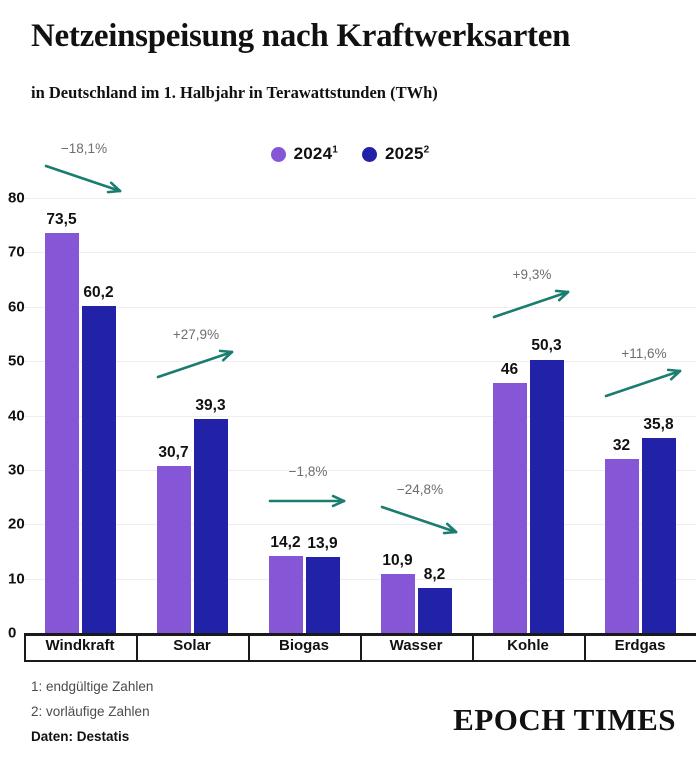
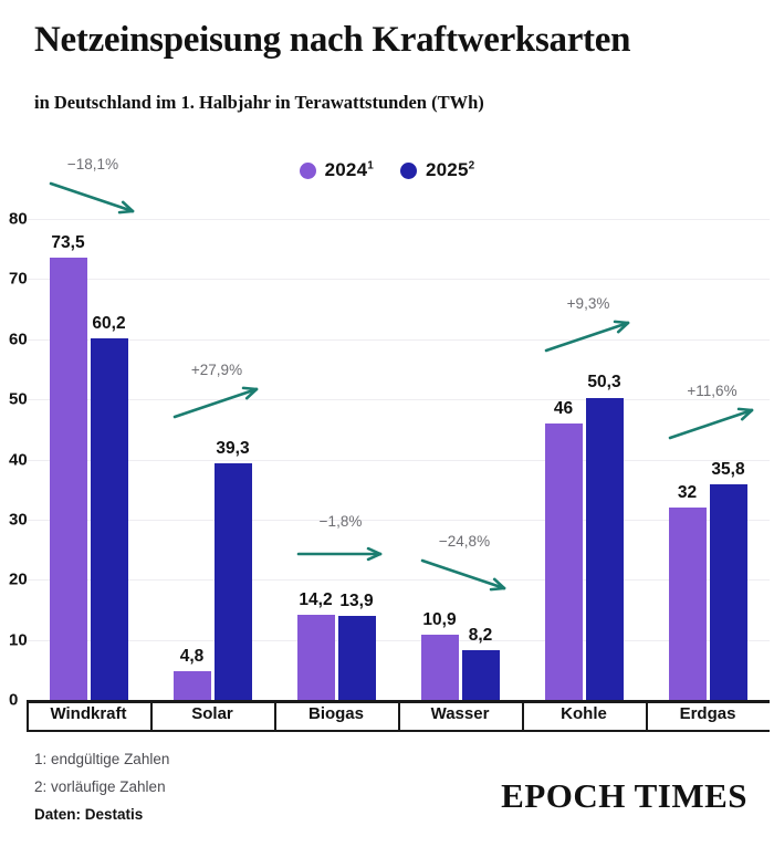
2024/Solar: 30,7 -> 4,8
